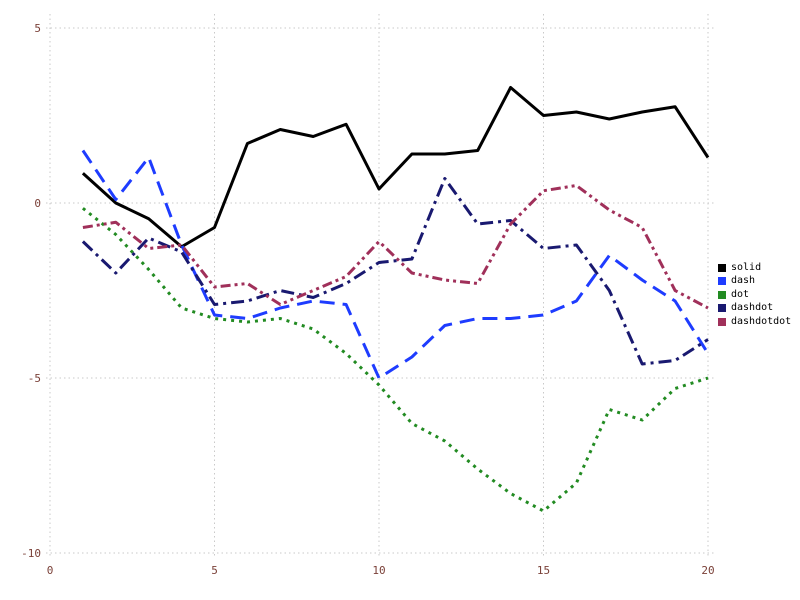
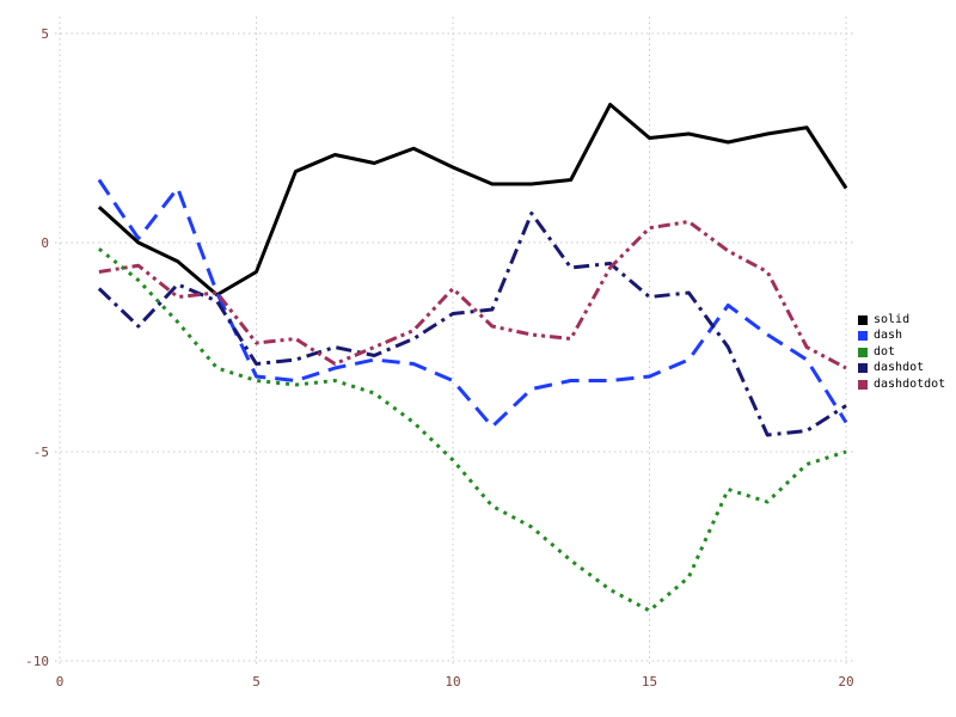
solid/10: 0.4 -> 1.8
dash/10: -5.0 -> -3.3
